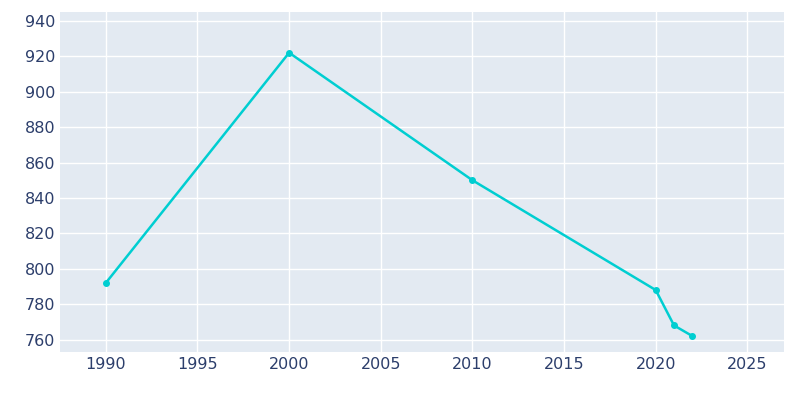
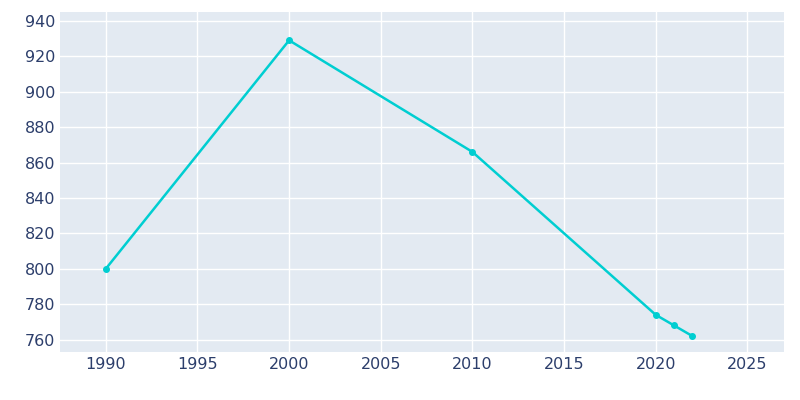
1990: 792 -> 800
2000: 922 -> 929
2010: 850 -> 866
2020: 788 -> 774
